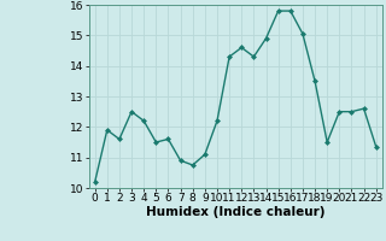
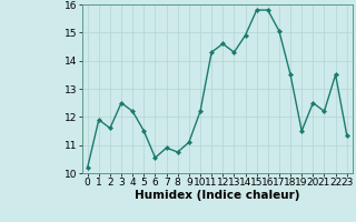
6: 11.60 -> 10.55
21: 12.50 -> 12.20
22: 12.60 -> 13.50
